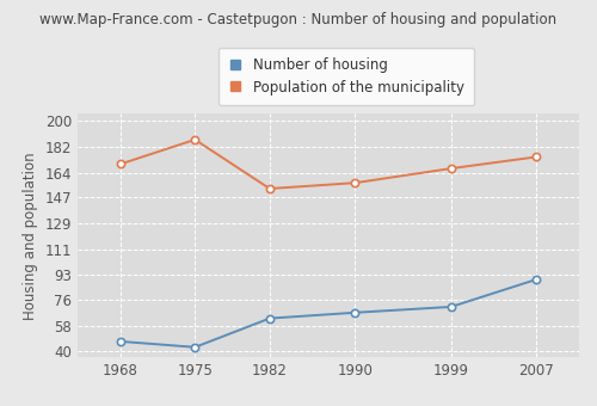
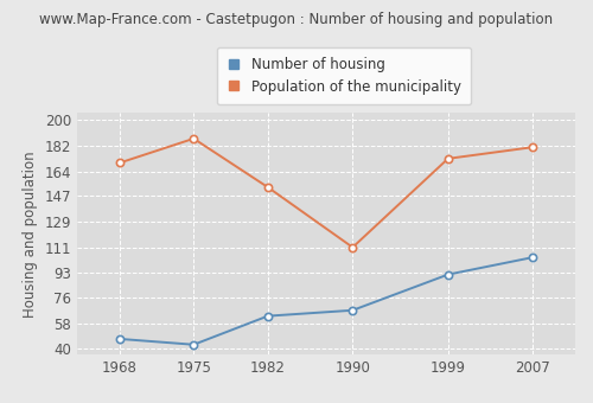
Population of the municipality/1990: 157 -> 111
Number of housing/1999: 71 -> 92
Population of the municipality/1999: 167 -> 173
Number of housing/2007: 90 -> 104
Population of the municipality/2007: 175 -> 181
